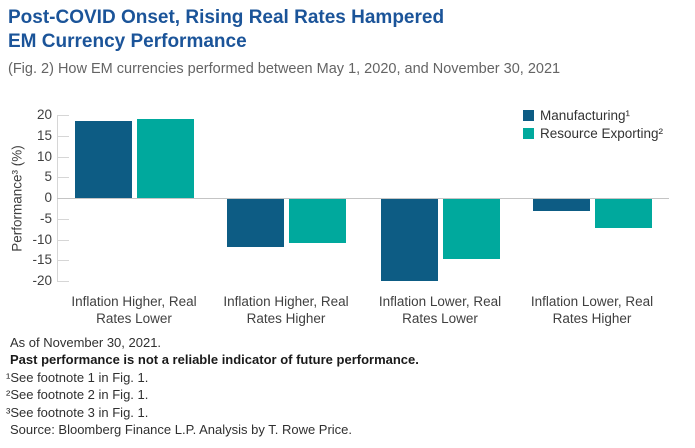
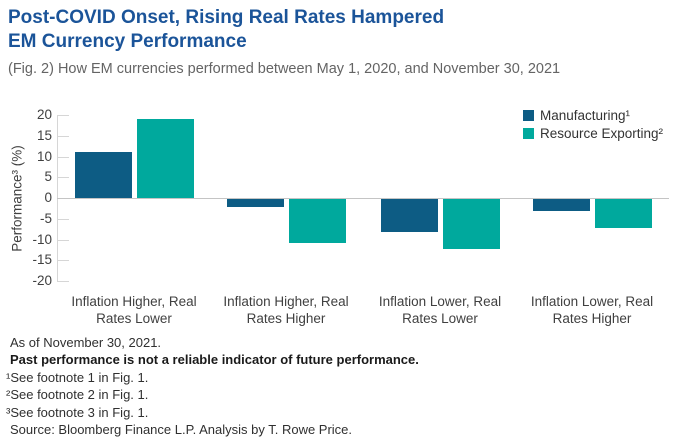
Manufacturing¹/Inflation Higher, Real Rates Lower: 18 -> 11
Manufacturing¹/Inflation Higher, Real Rates Higher: -12 -> -2
Manufacturing¹/Inflation Lower, Real Rates Lower: -20 -> -8
Resource Exporting²/Inflation Lower, Real Rates Lower: -14 -> -12
